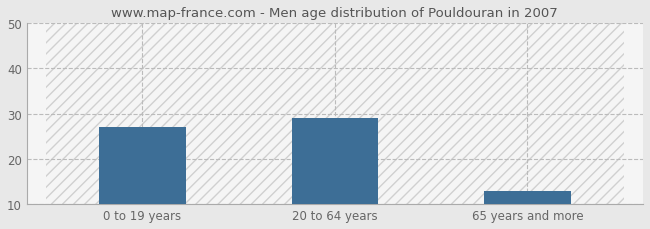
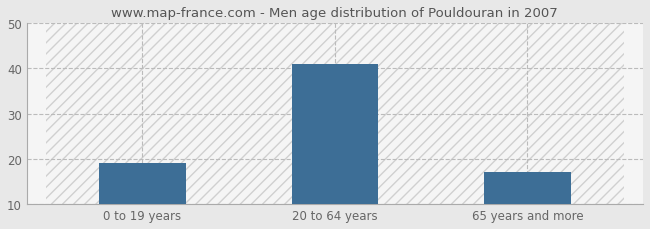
0 to 19 years: 27 -> 19
20 to 64 years: 29 -> 41
65 years and more: 13 -> 17
